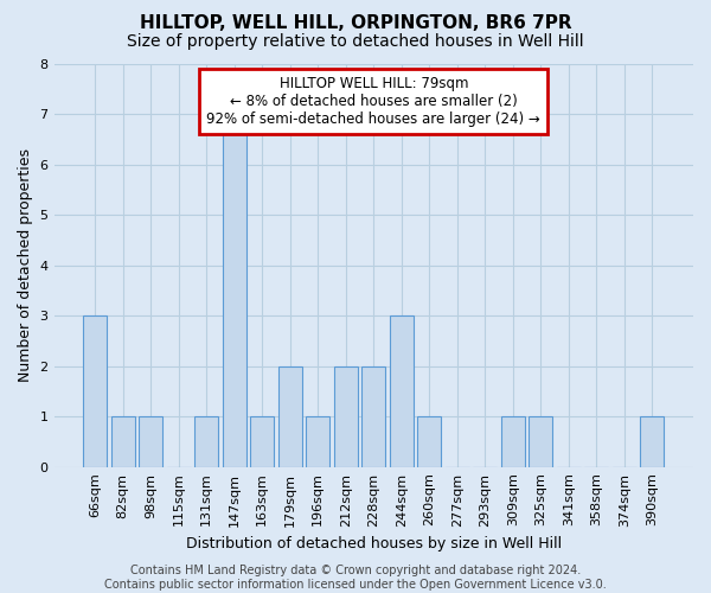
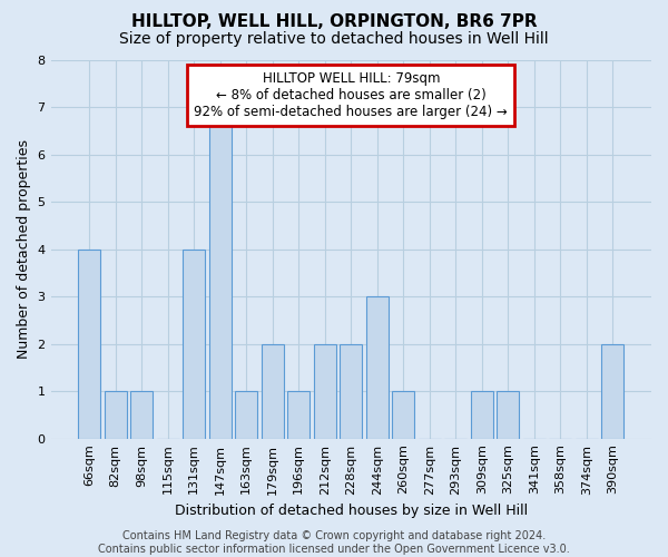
66sqm: 3 -> 4
131sqm: 1 -> 4
390sqm: 1 -> 2
